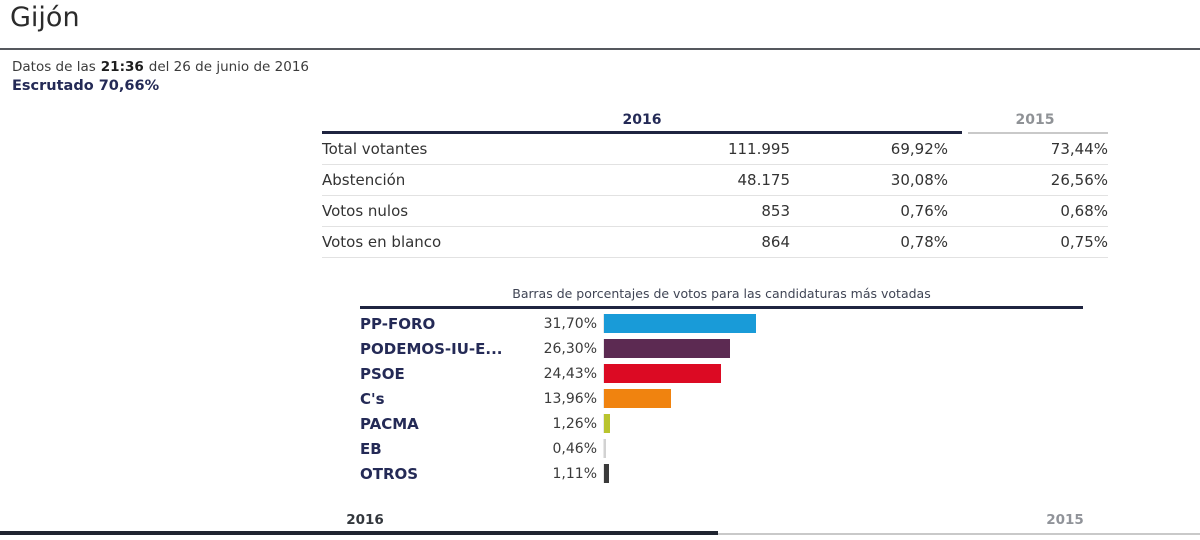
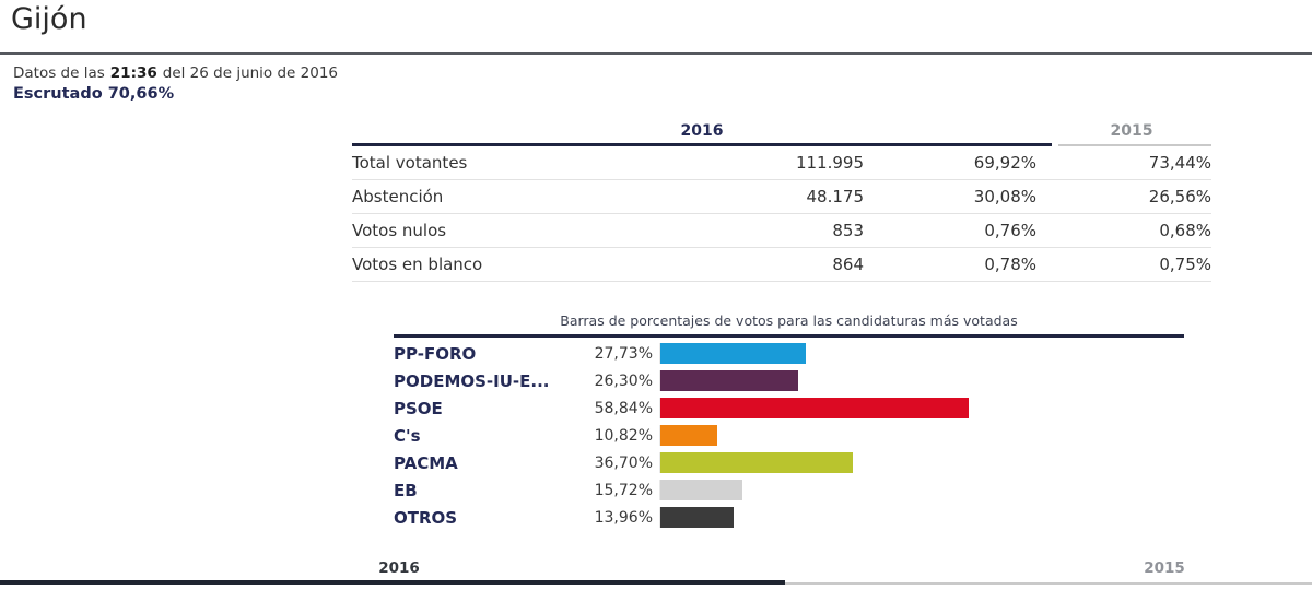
PP-FORO: 31,70% -> 27,73%
PSOE: 24,43% -> 58,84%
C's: 13,96% -> 10,82%
PACMA: 1,26% -> 36,70%
EB: 0,46% -> 15,72%
OTROS: 1,11% -> 13,96%
